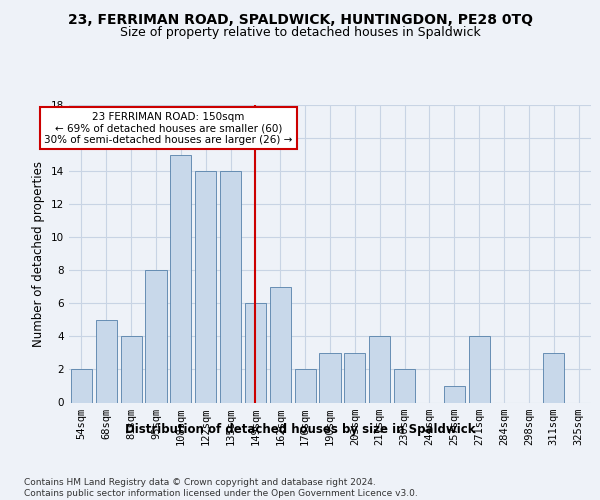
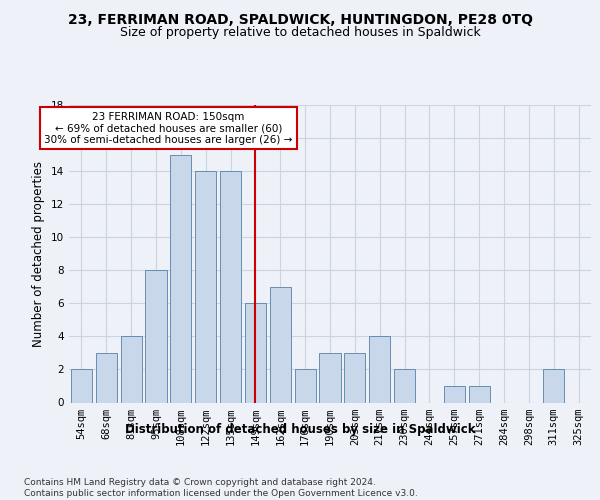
68sqm: 5 -> 3
271sqm: 4 -> 1
311sqm: 3 -> 2
